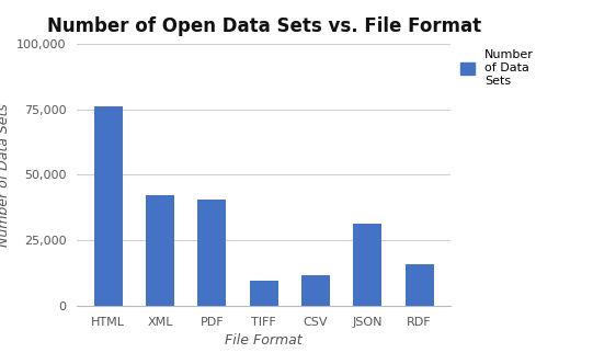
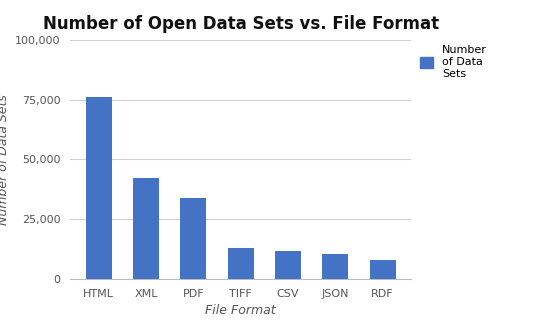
PDF: 40,500 -> 34,000
TIFF: 9,500 -> 13,000
JSON: 31,500 -> 10,500
RDF: 16,000 -> 8,000
